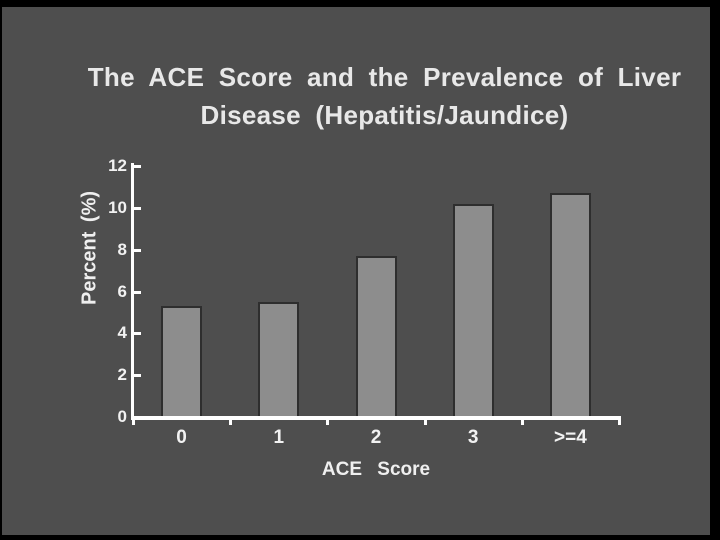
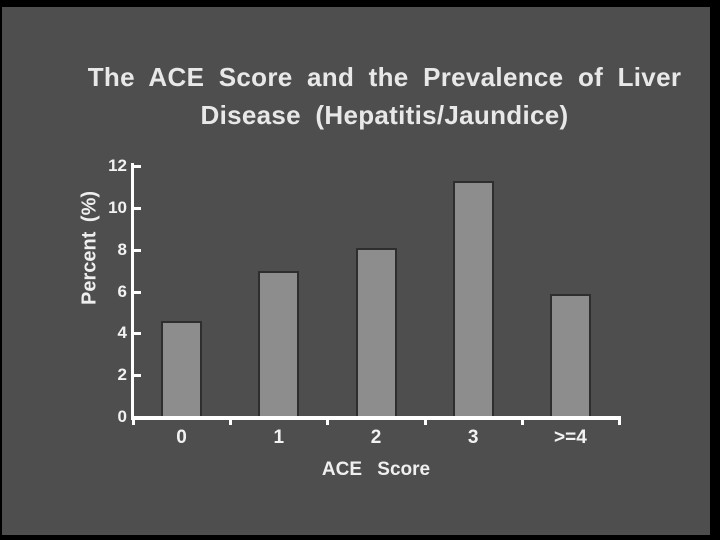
0: 5.3 -> 4.6
1: 5.5 -> 7.0
2: 7.7 -> 8.1
3: 10.2 -> 11.3
>=4: 10.7 -> 5.9
